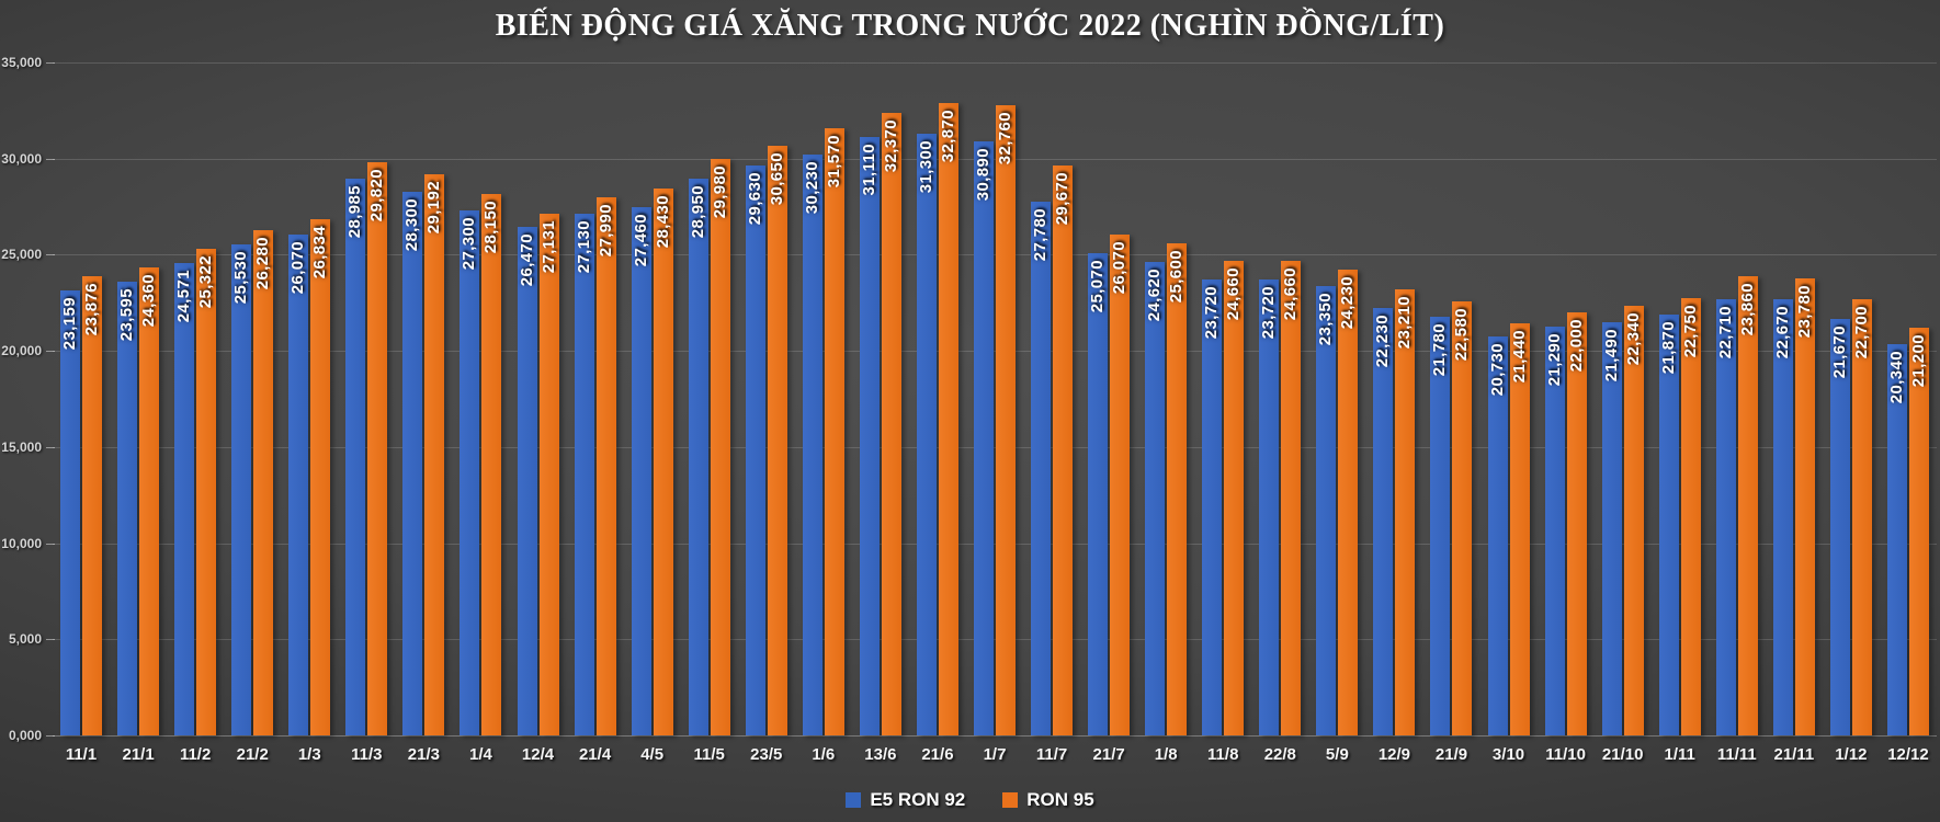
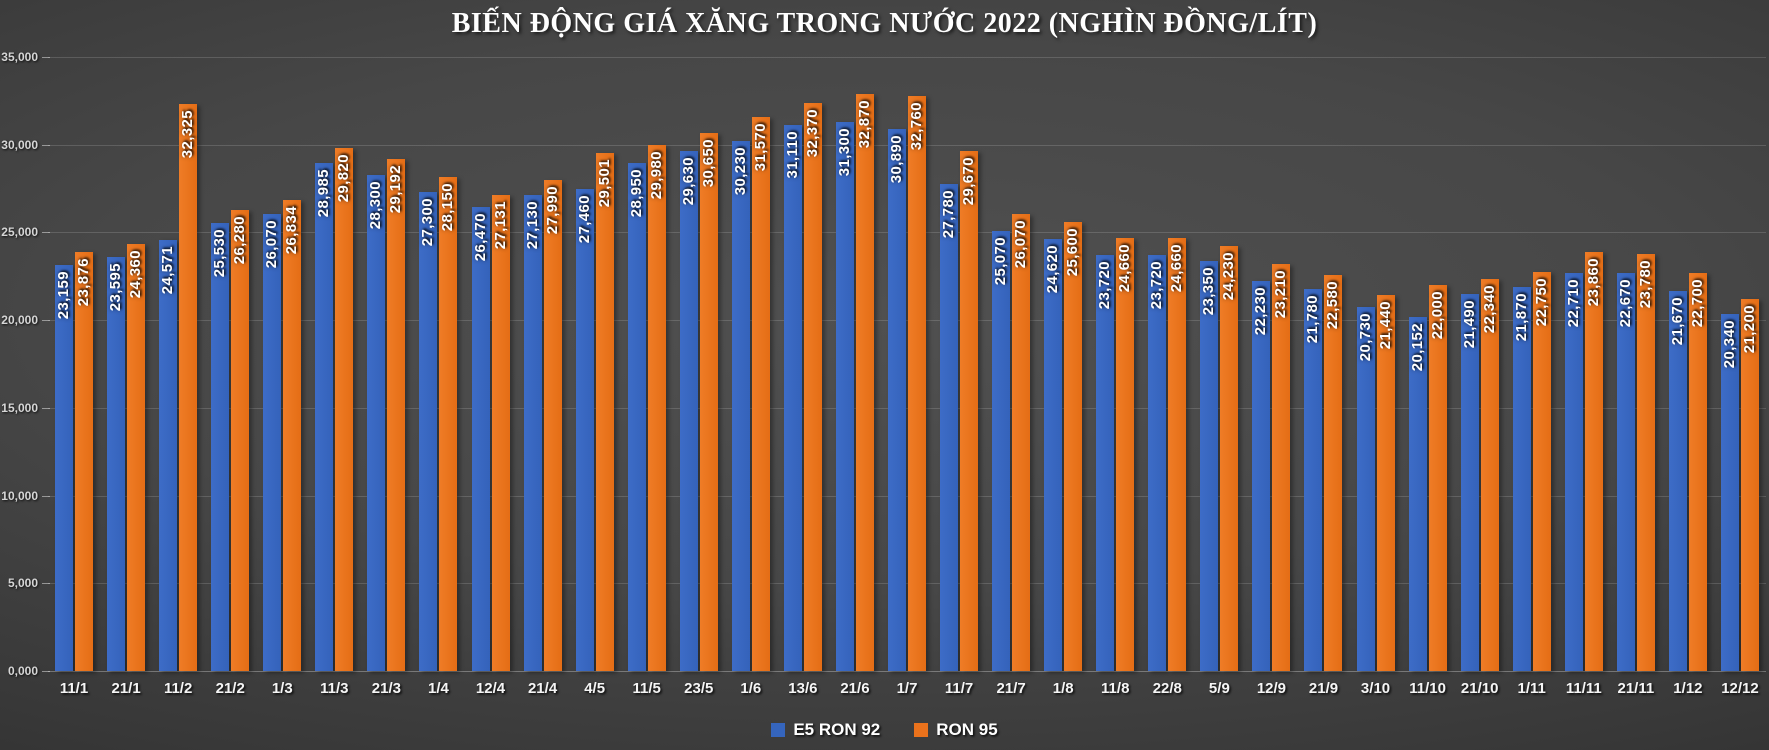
RON 95/11/2: 25,322 -> 32,325
RON 95/4/5: 28,430 -> 29,501
E5 RON 92/11/10: 21,290 -> 20,152
